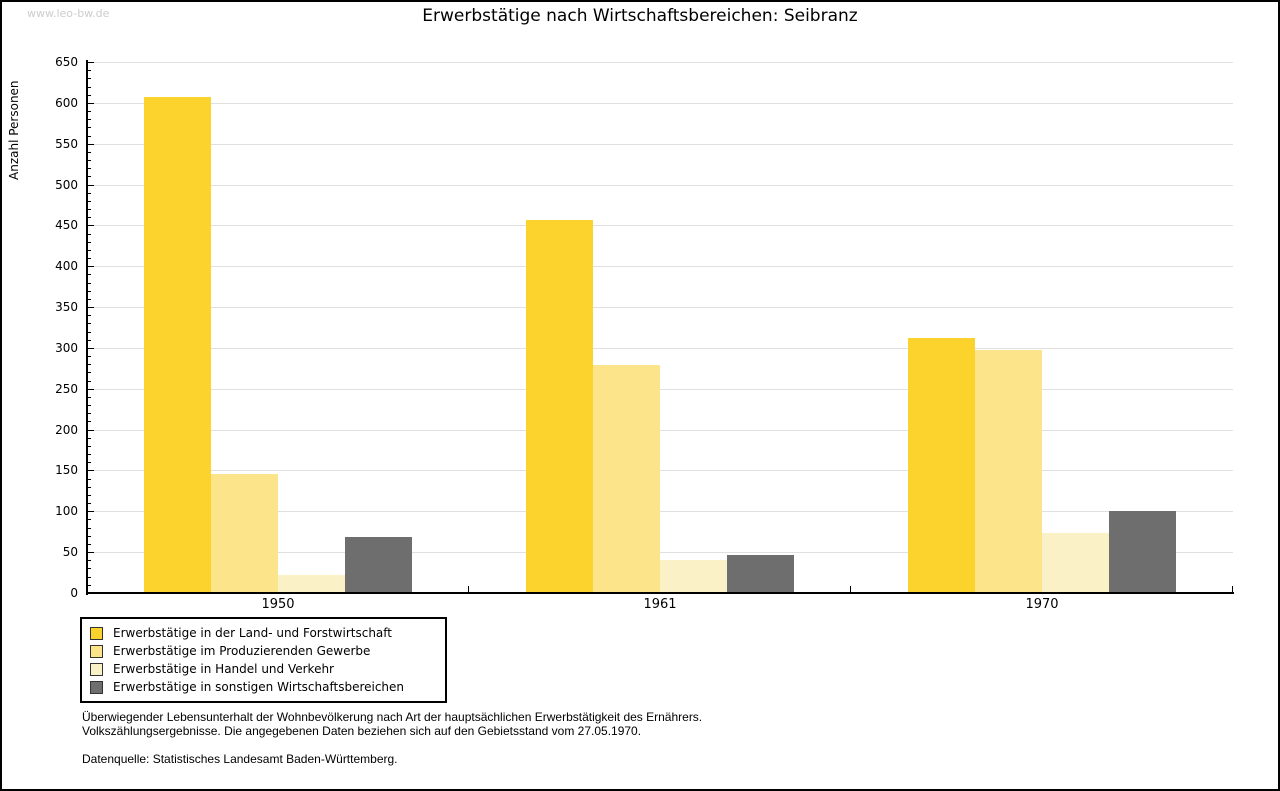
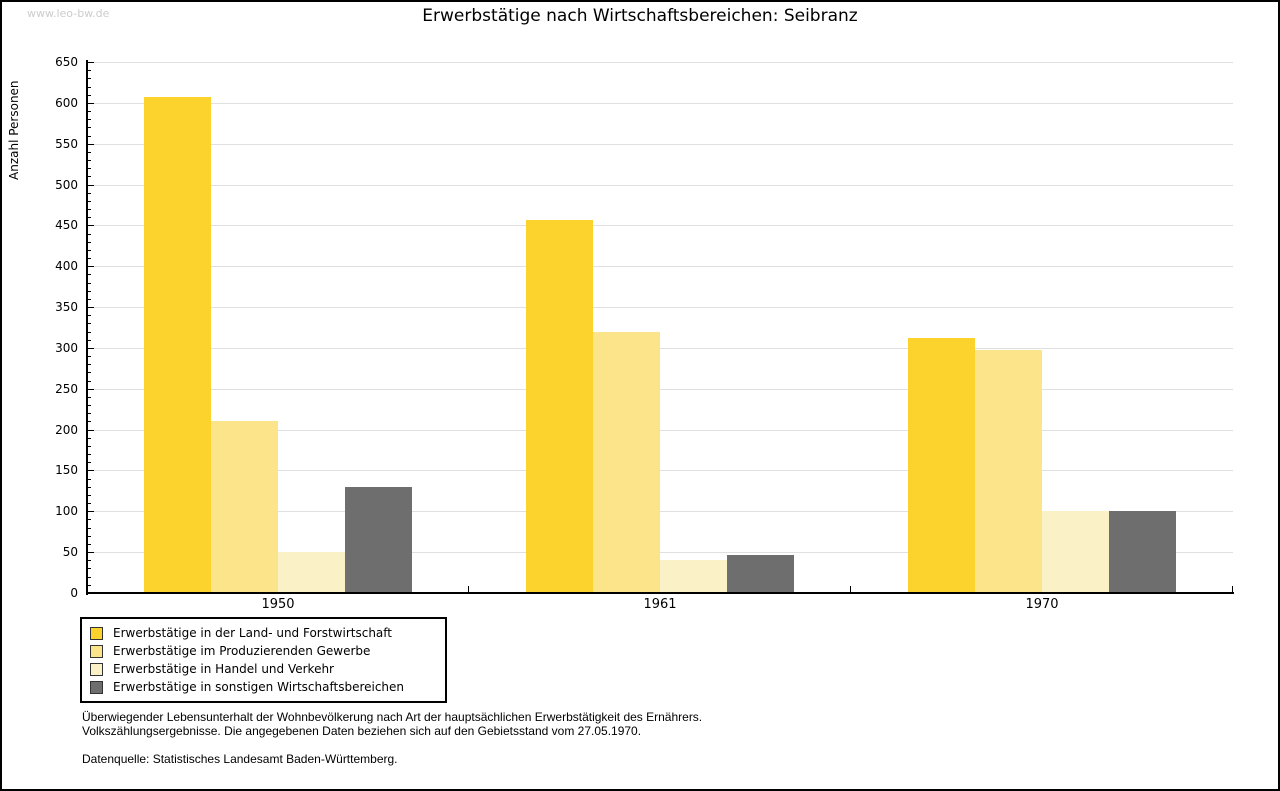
Erwerbstätige im Produzierenden Gewerbe/1950: 150 -> 210
Erwerbstätige in Handel und Verkehr/1950: 20 -> 50
Erwerbstätige in sonstigen Wirtschaftsbereichen/1950: 70 -> 130
Erwerbstätige im Produzierenden Gewerbe/1961: 280 -> 320
Erwerbstätige in Handel und Verkehr/1970: 70 -> 100
